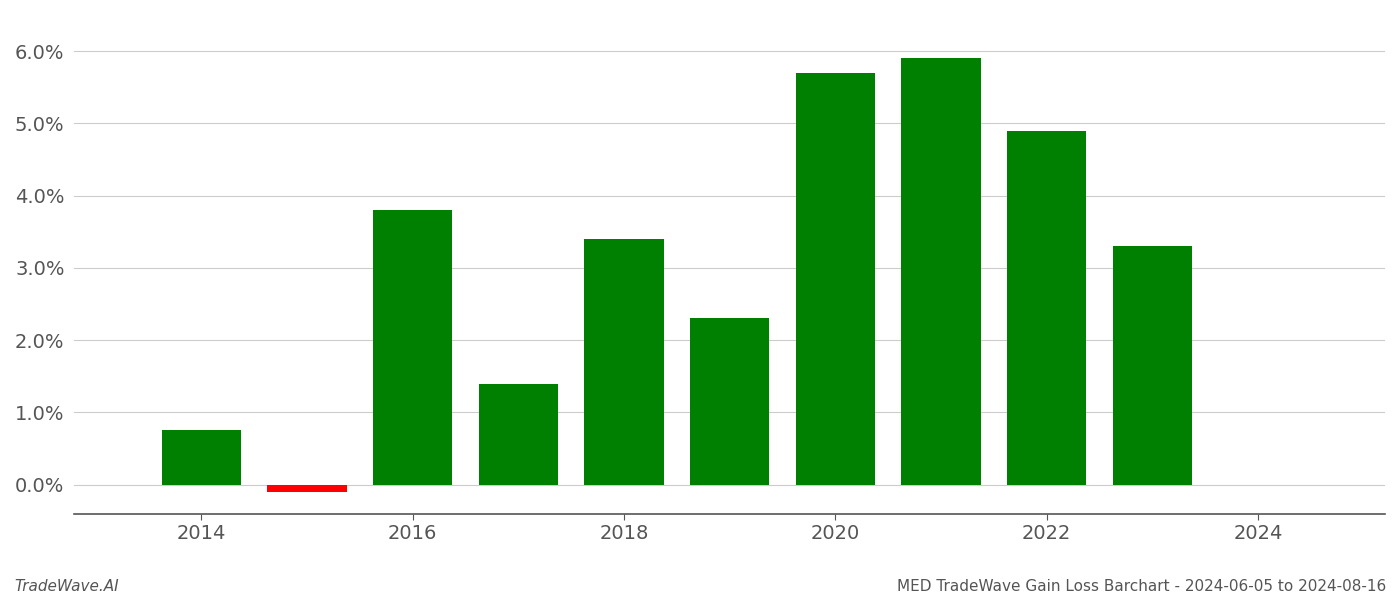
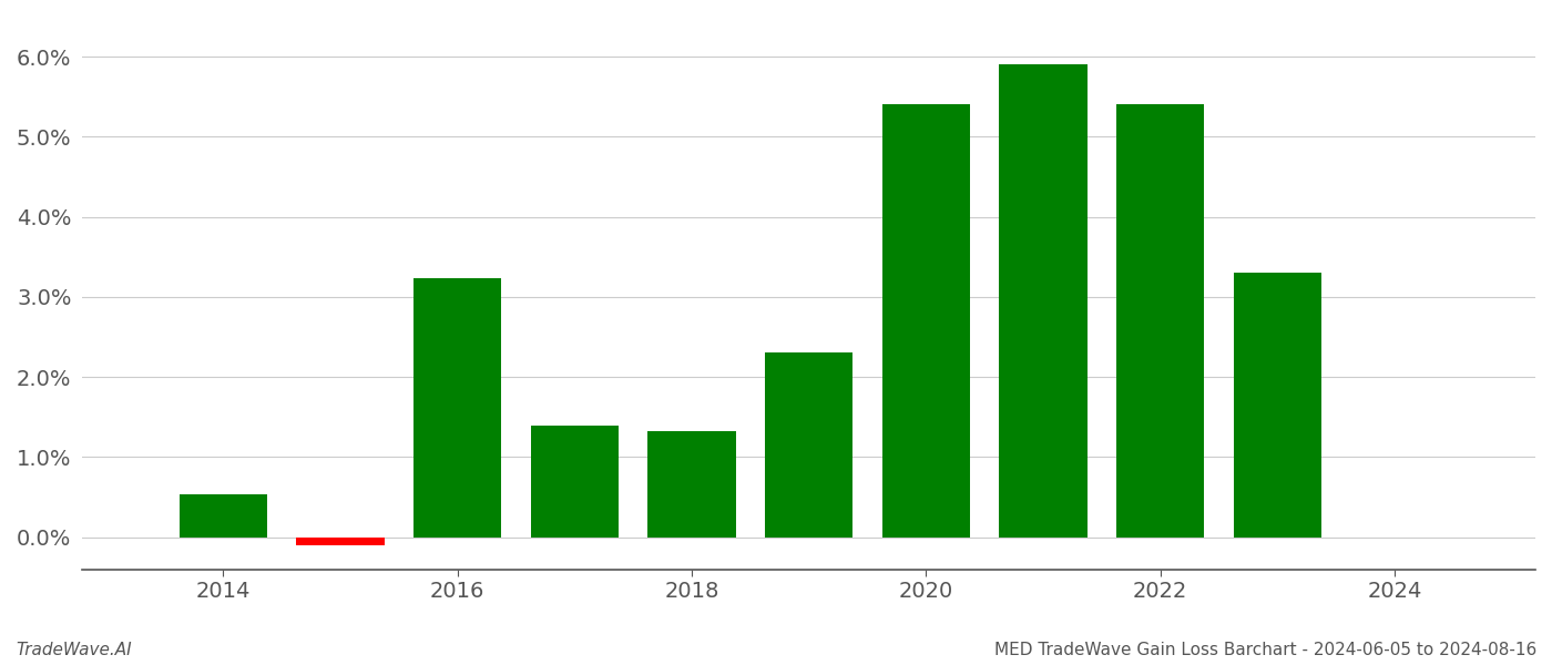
2014: 0.75% -> 0.54%
2016: 3.80% -> 3.24%
2018: 3.40% -> 1.32%
2020: 5.70% -> 5.40%
2022: 4.90% -> 5.40%
